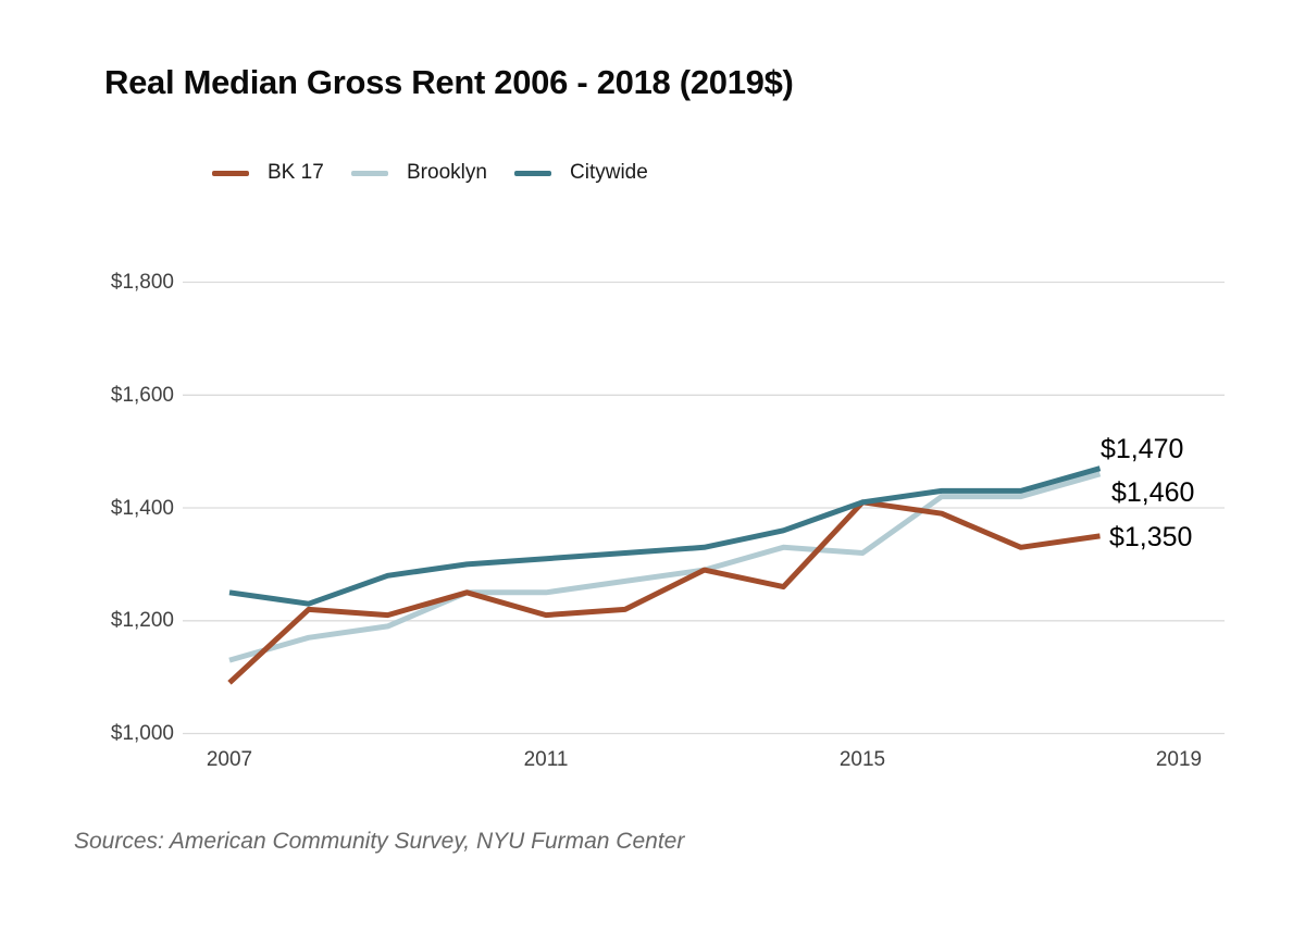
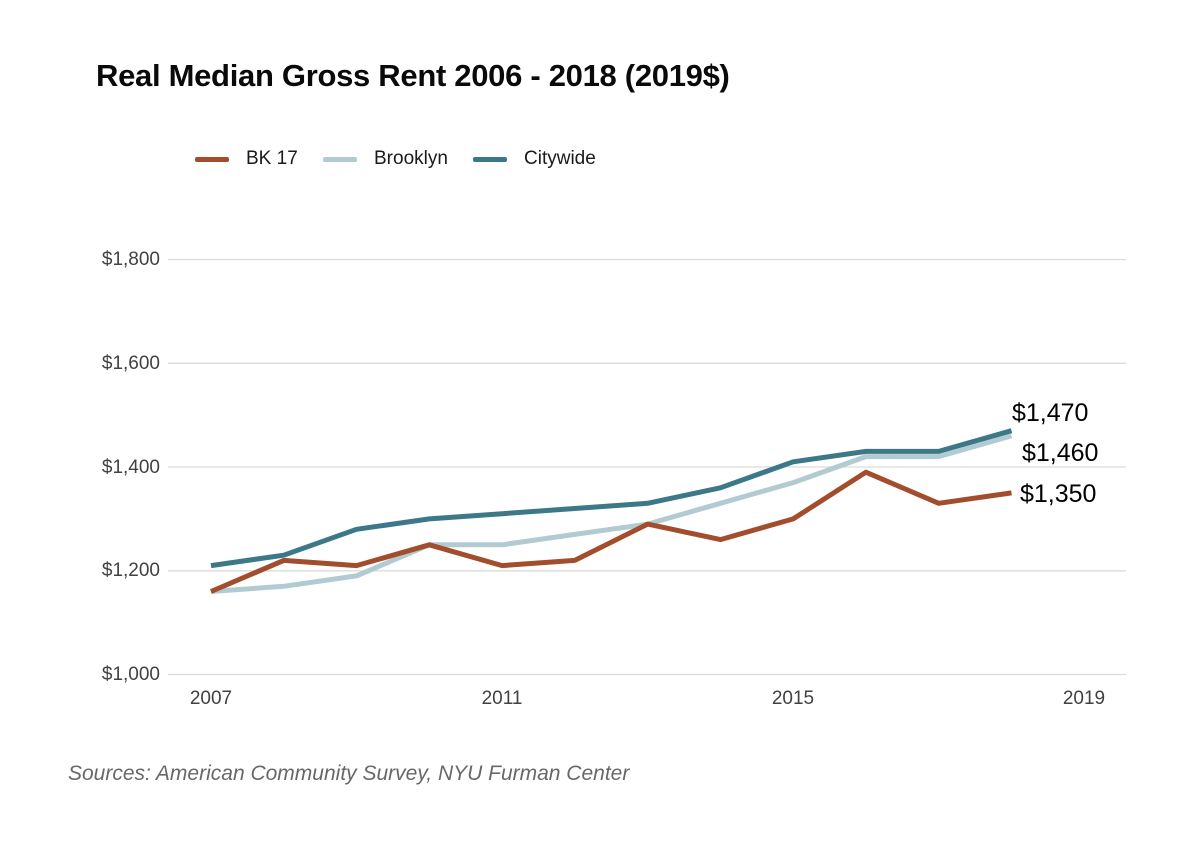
BK 17/2007: $1090 -> $1160
Brooklyn/2007: $1130 -> $1160
Citywide/2007: $1250 -> $1210
BK 17/2015: $1410 -> $1300
Brooklyn/2015: $1320 -> $1370
